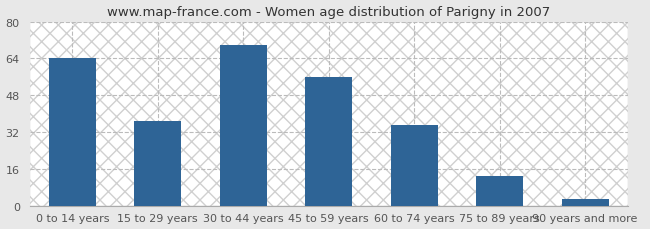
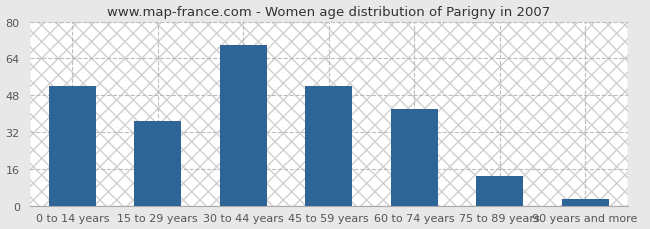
0 to 14 years: 64 -> 52
45 to 59 years: 56 -> 52
60 to 74 years: 35 -> 42
